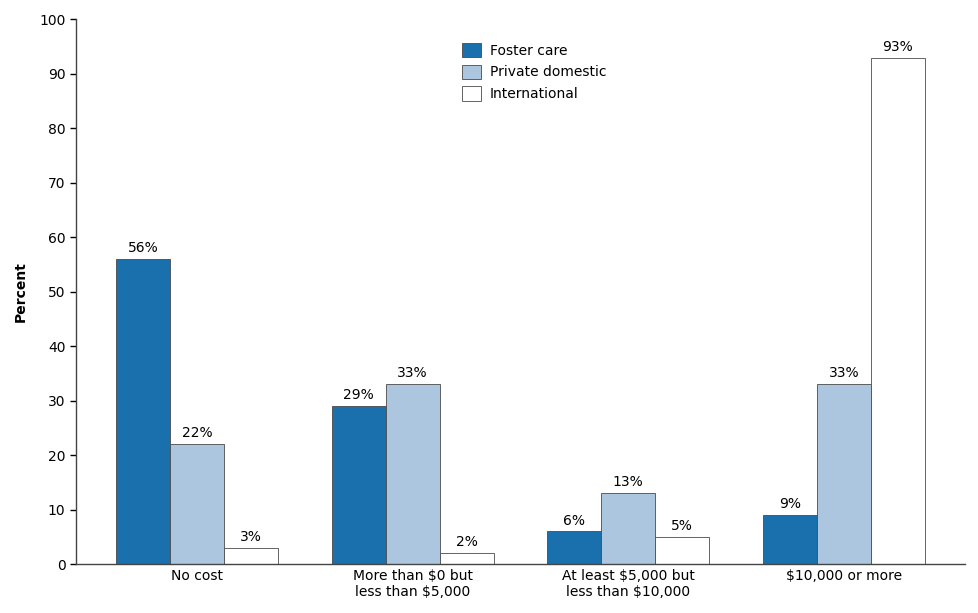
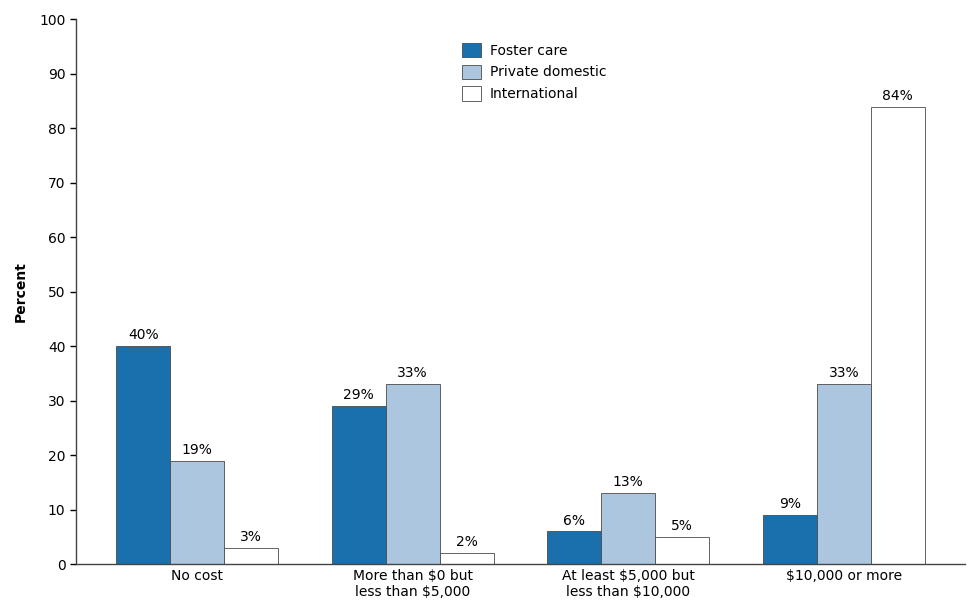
Foster care/No cost: 56% -> 40%
Private domestic/No cost: 22% -> 19%
International/$10,000 or more: 93% -> 84%
